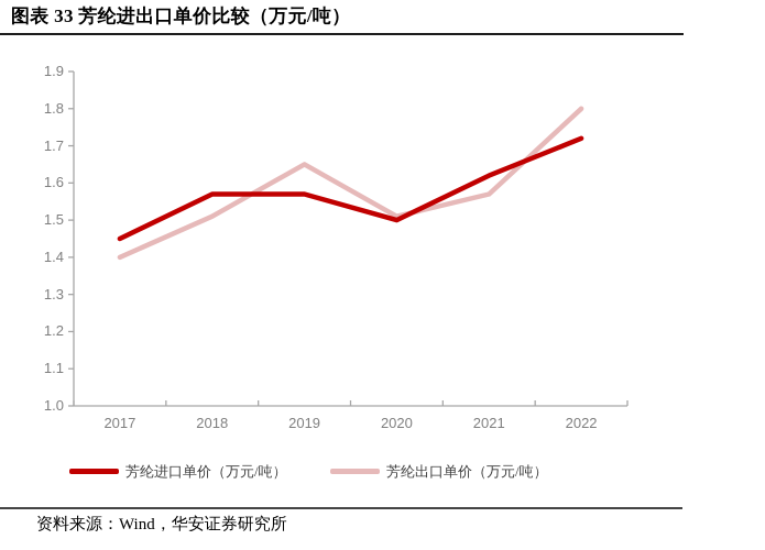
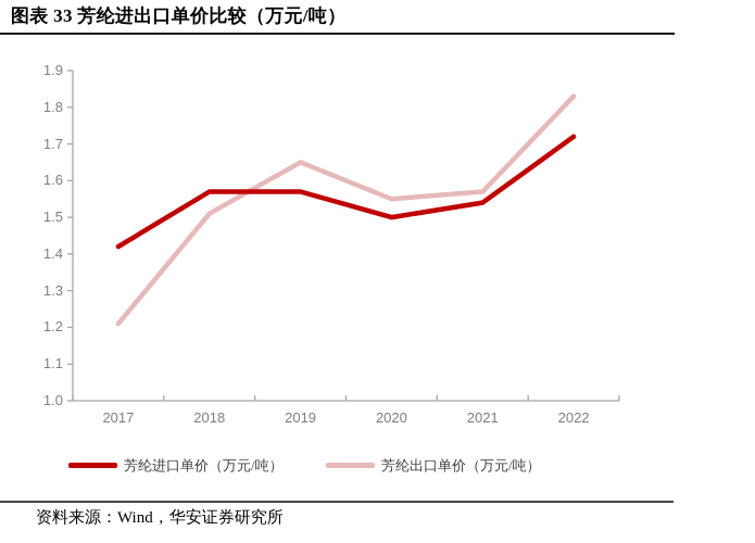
芳纶进口单价（万元/吨）/2017: 1.45 -> 1.42
芳纶出口单价（万元/吨）/2017: 1.40 -> 1.21
芳纶出口单价（万元/吨）/2020: 1.51 -> 1.55
芳纶进口单价（万元/吨）/2021: 1.62 -> 1.54
芳纶出口单价（万元/吨）/2022: 1.80 -> 1.83
